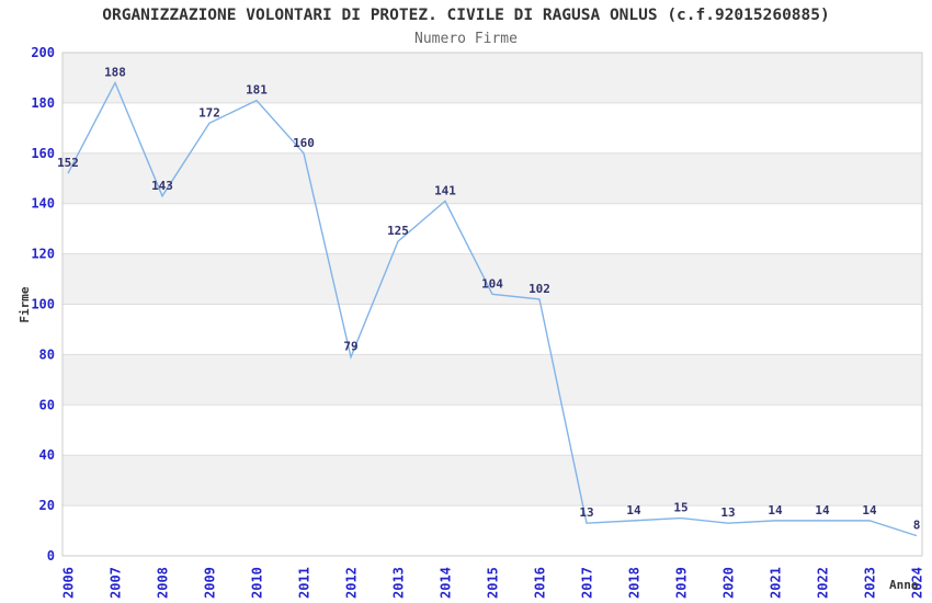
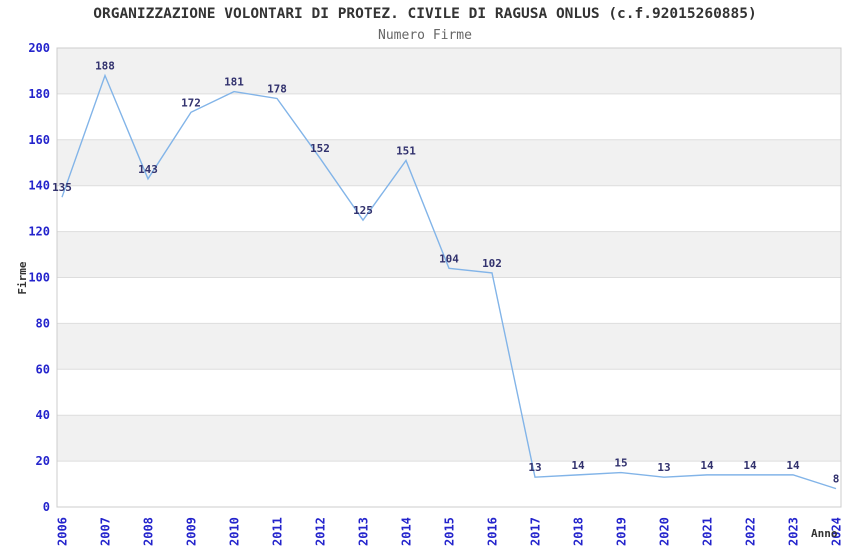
2006: 152 -> 135
2011: 160 -> 178
2012: 79 -> 152
2014: 141 -> 151
